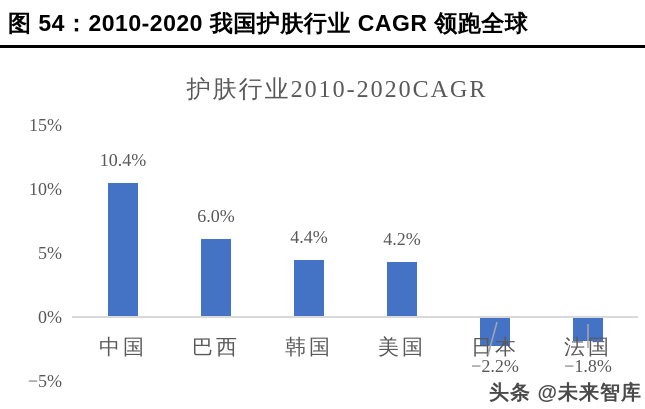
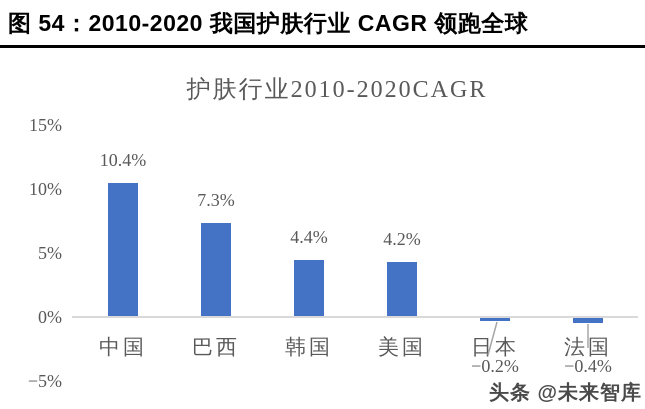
巴西: 6.0% -> 7.3%
日本: −2.2% -> −0.2%
法国: −1.8% -> −0.4%
